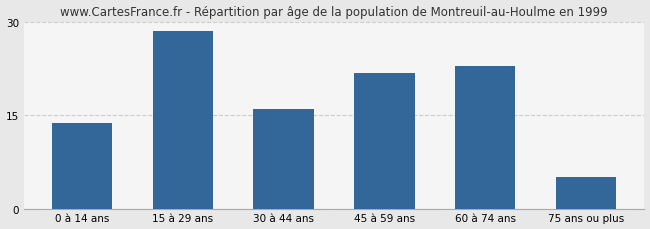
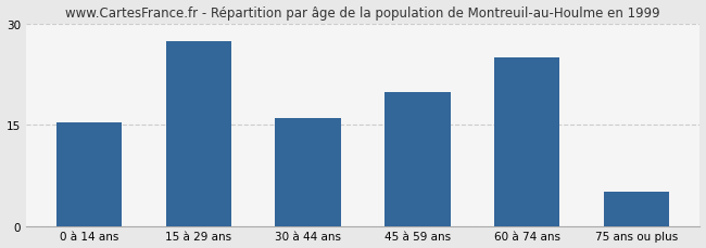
0 à 14 ans: 13.7 -> 15.4
15 à 29 ans: 28.5 -> 27.4
45 à 59 ans: 21.8 -> 19.8
60 à 74 ans: 22.9 -> 25.0
